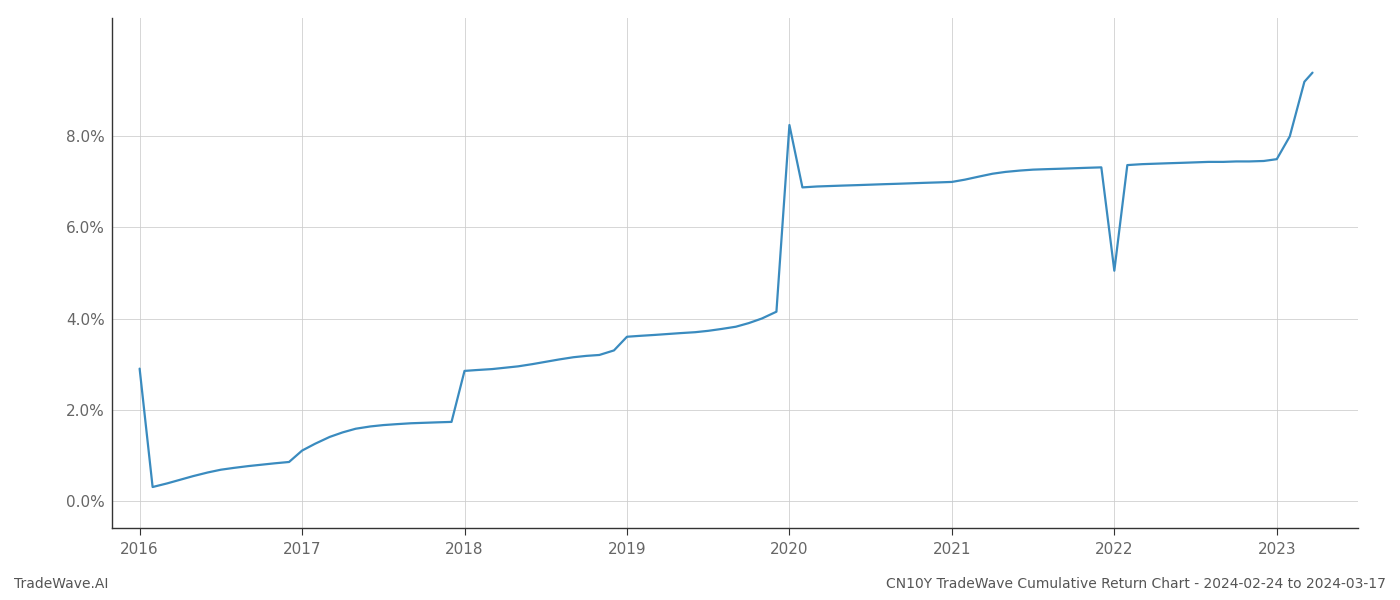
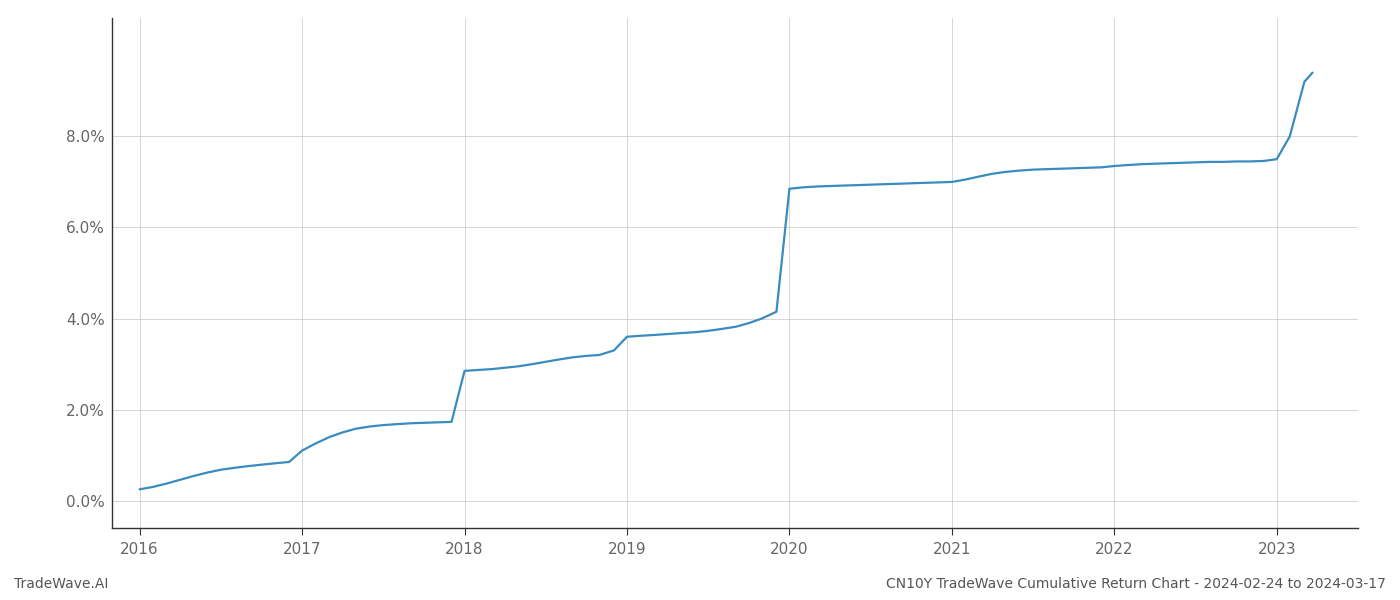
2016: 2.90% -> 0.25%
2020: 8.25% -> 6.85%
2022: 5.05% -> 7.35%
